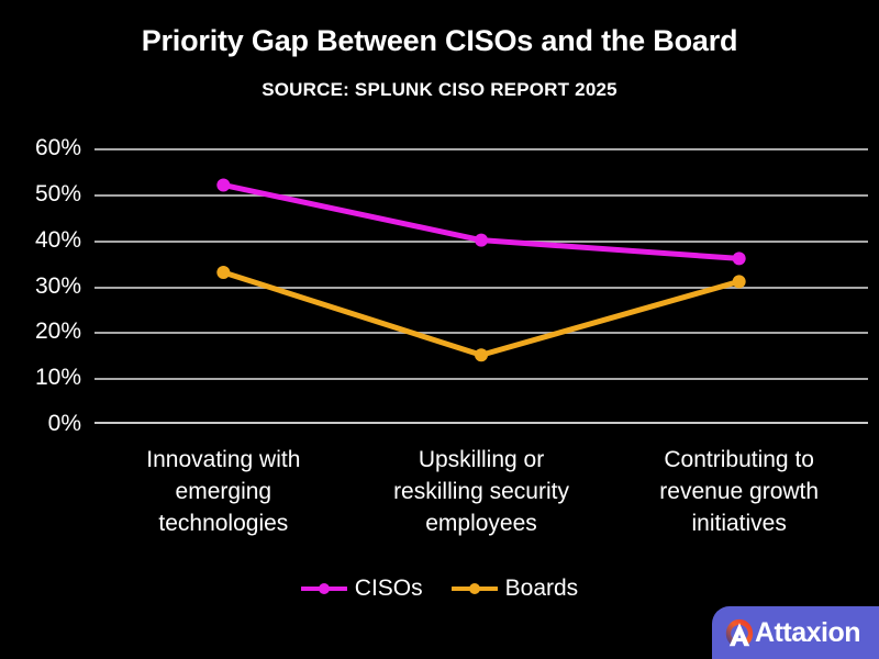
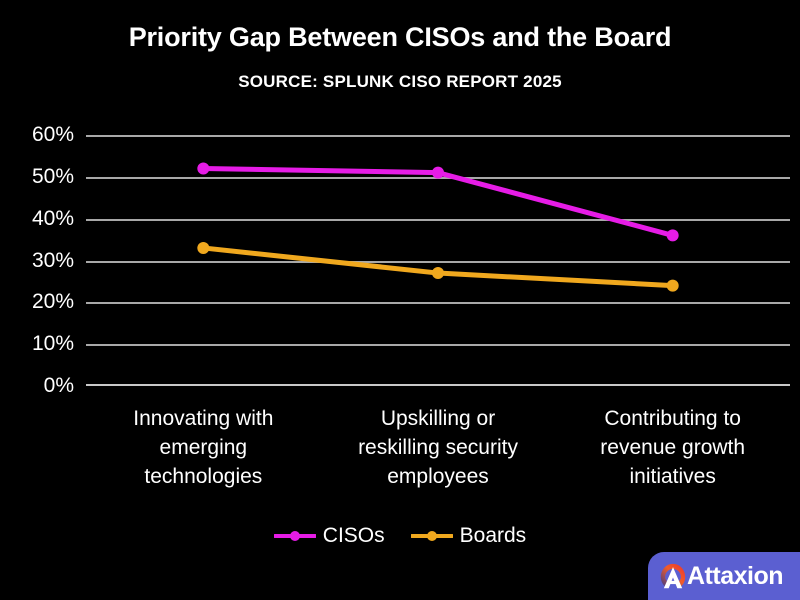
CISOs/Upskilling or reskilling security employees: 40% -> 51%
Boards/Upskilling or reskilling security employees: 15% -> 27%
Boards/Contributing to revenue growth initiatives: 31% -> 24%
